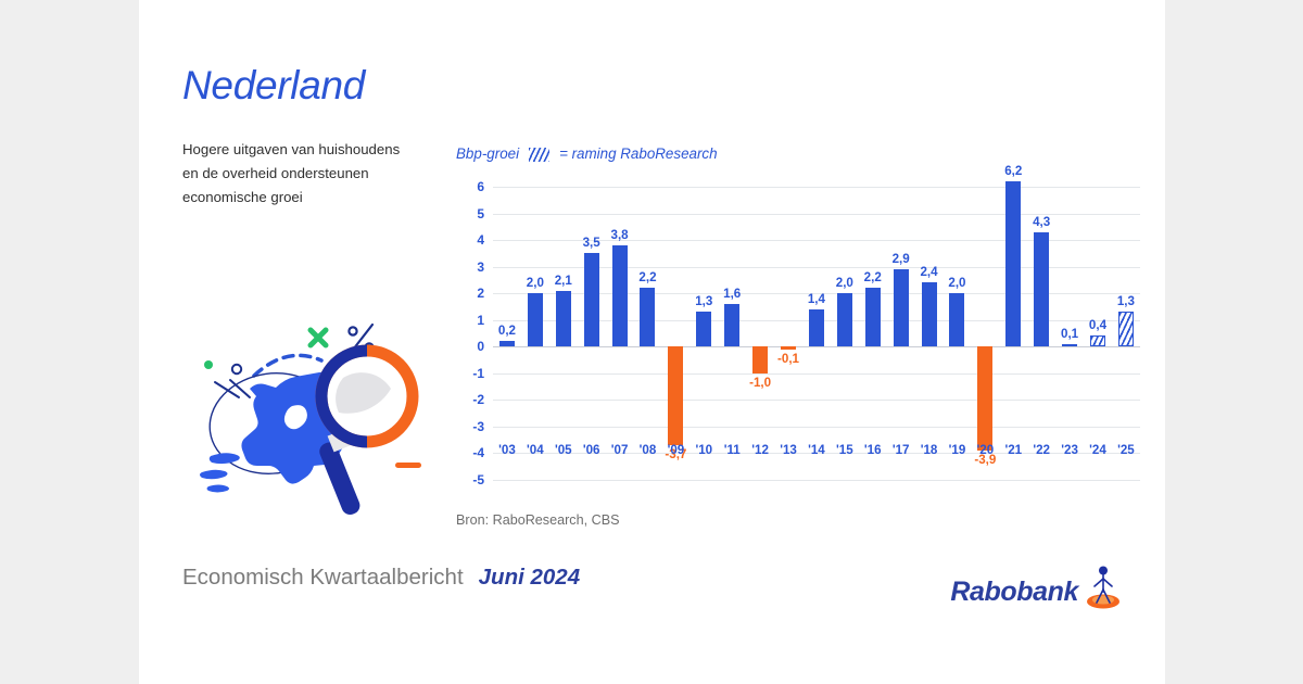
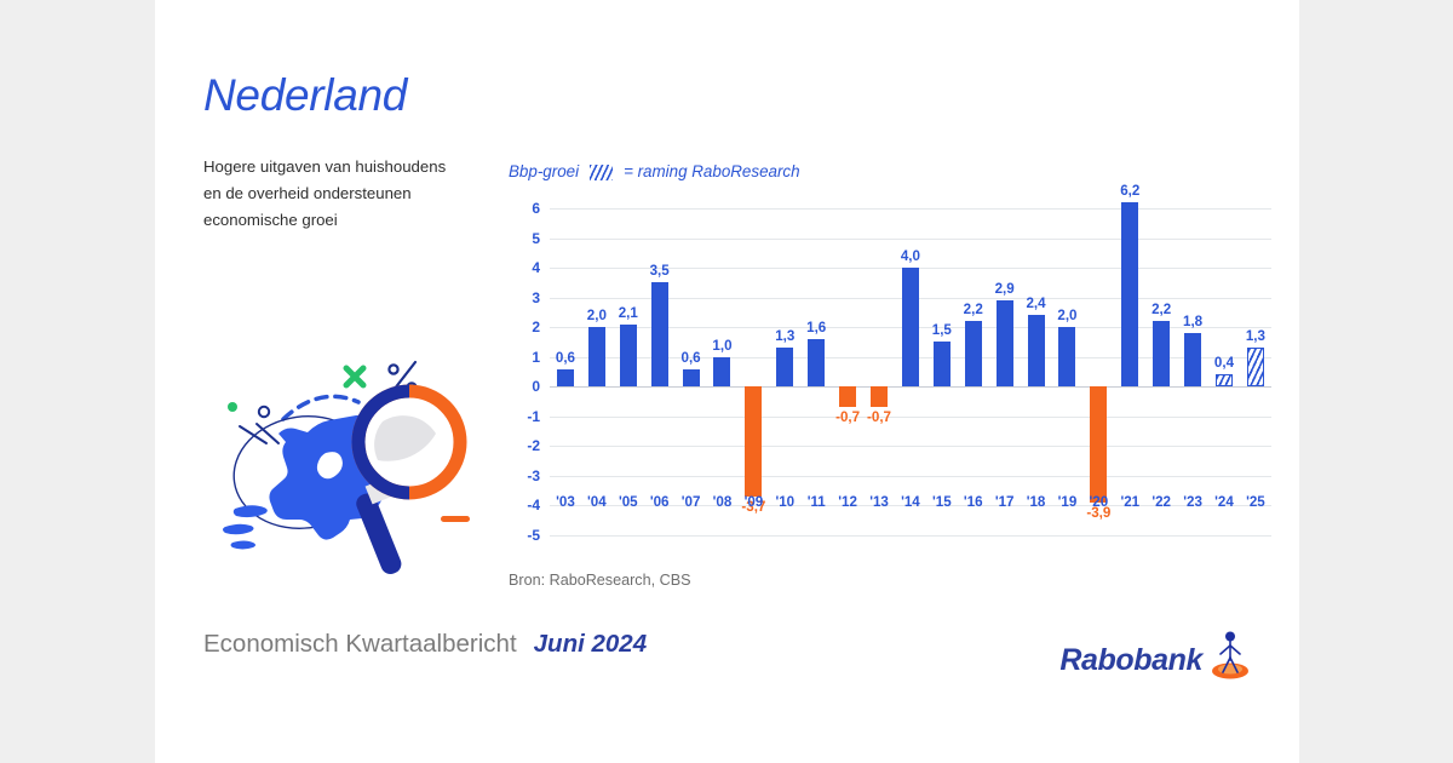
'03: 0,2 -> 0,6
'07: 3,8 -> 0,6
'08: 2,2 -> 1,0
'12: -1,0 -> -0,7
'13: -0,1 -> -0,7
'14: 1,4 -> 4,0
'15: 2,0 -> 1,5
'22: 4,3 -> 2,2
'23: 0,1 -> 1,8
